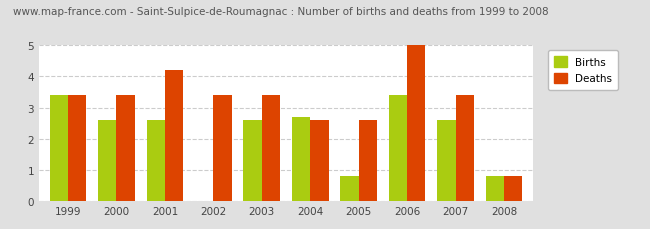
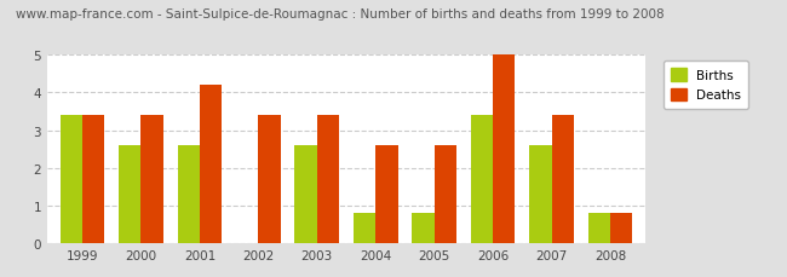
Births/2004: 2.7 -> 0.8
